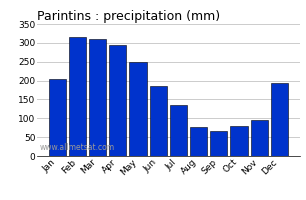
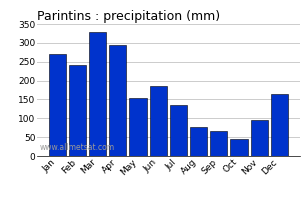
Jan: 205 -> 270
Feb: 315 -> 240
Mar: 310 -> 330
May: 248 -> 155
Oct: 80 -> 45
Dec: 193 -> 165
